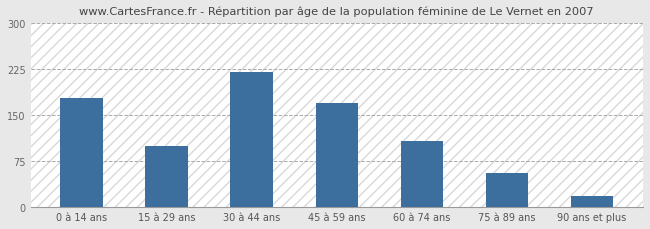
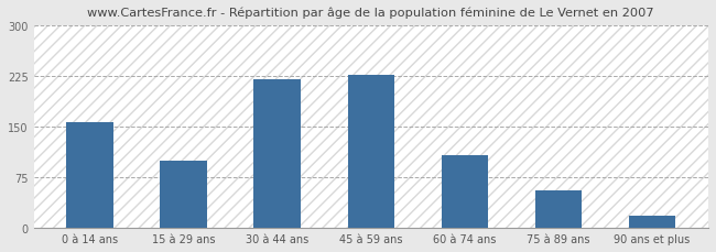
0 à 14 ans: 178 -> 157
45 à 59 ans: 170 -> 227
